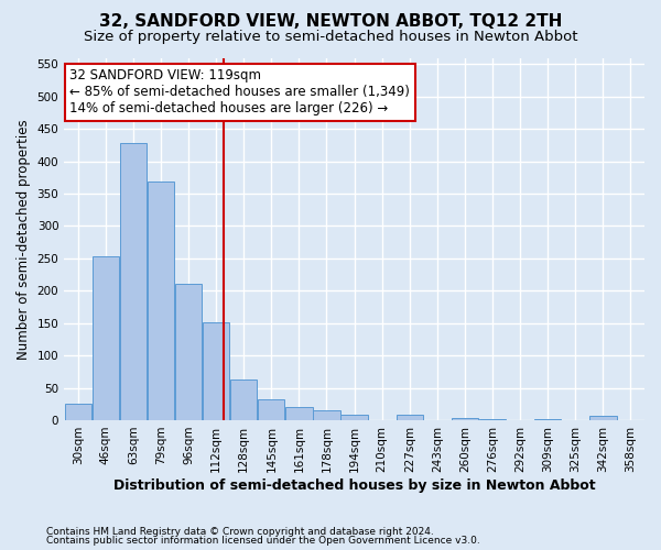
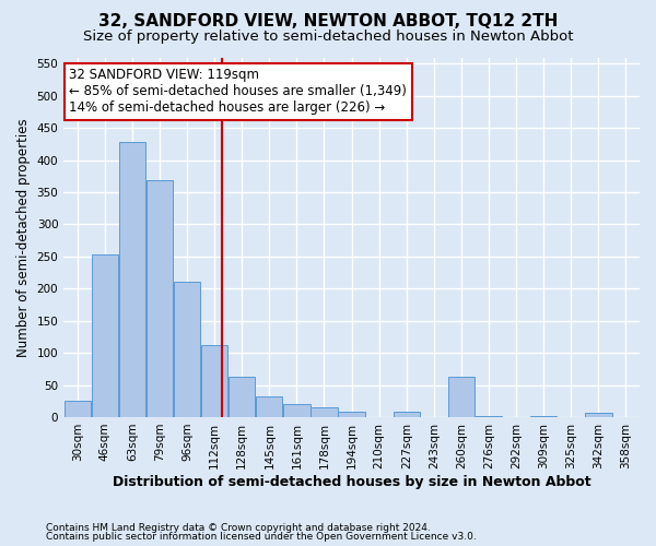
112sqm: 151 -> 112
260sqm: 4 -> 62
